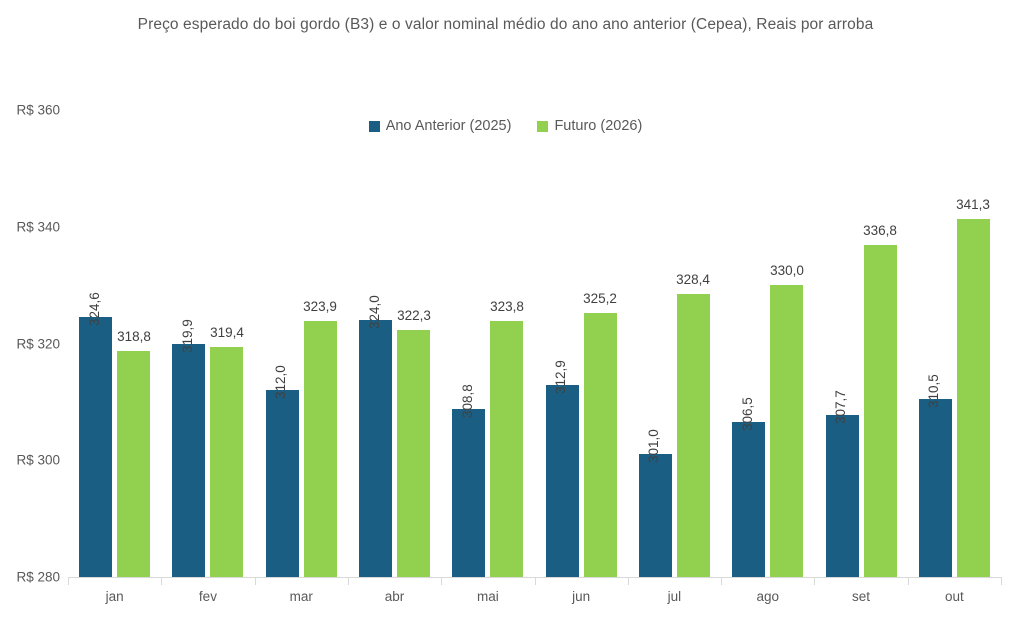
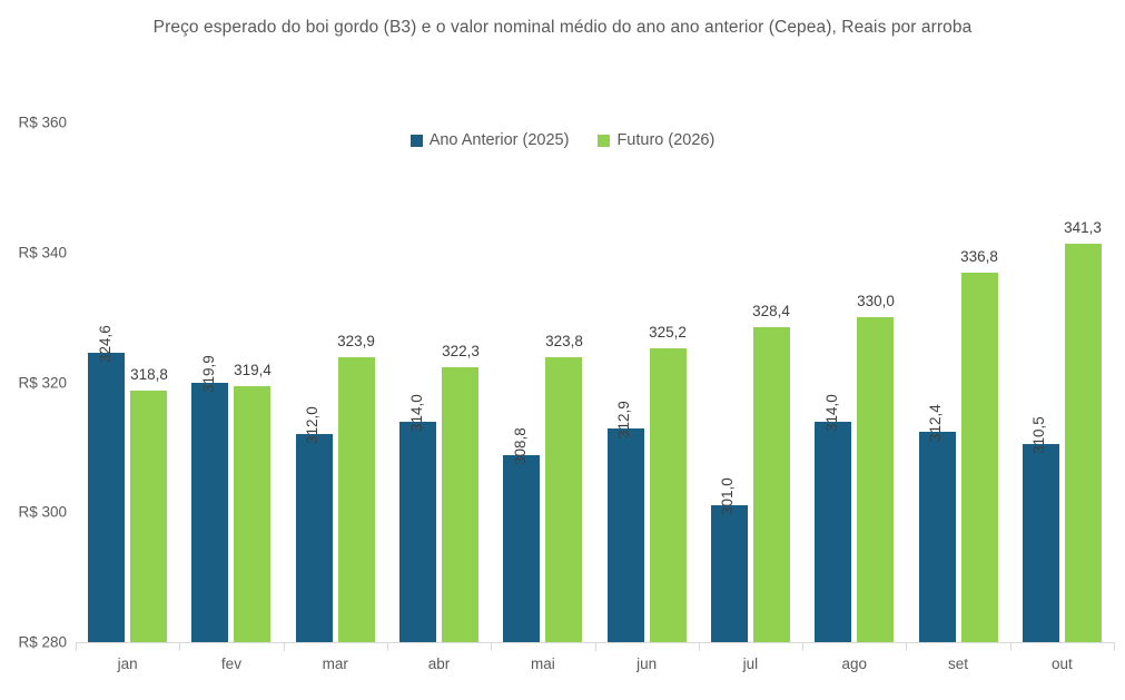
Ano Anterior (2025)/abr: 324,0 -> 314,0
Ano Anterior (2025)/ago: 306,5 -> 314,0
Ano Anterior (2025)/set: 307,7 -> 312,4
